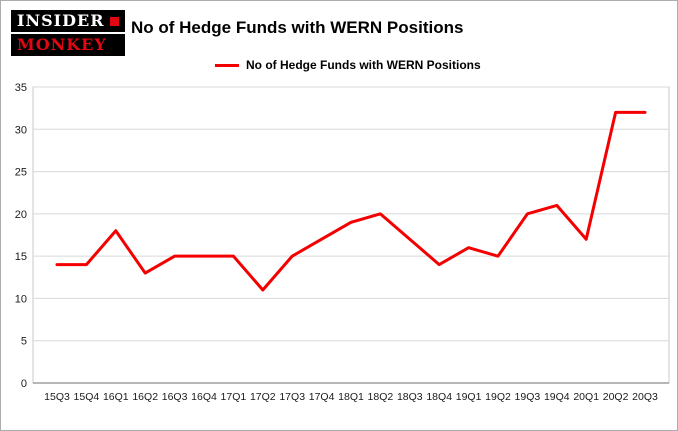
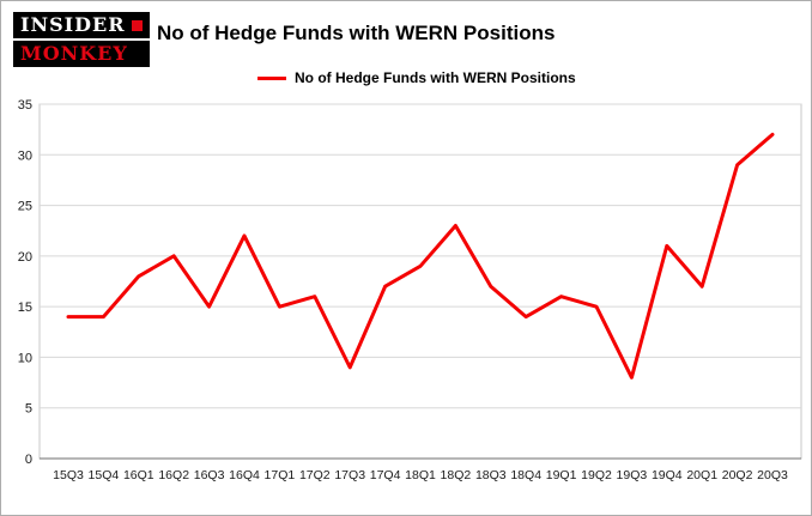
16Q2: 13 -> 20
16Q4: 15 -> 22
17Q2: 11 -> 16
17Q3: 15 -> 9
18Q2: 20 -> 23
19Q3: 20 -> 8
20Q2: 32 -> 29
